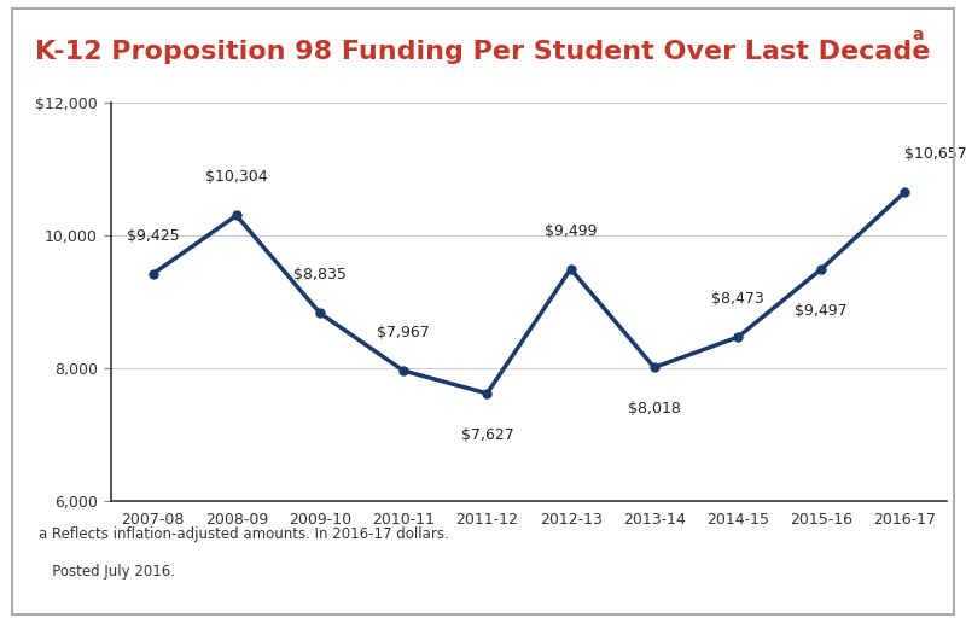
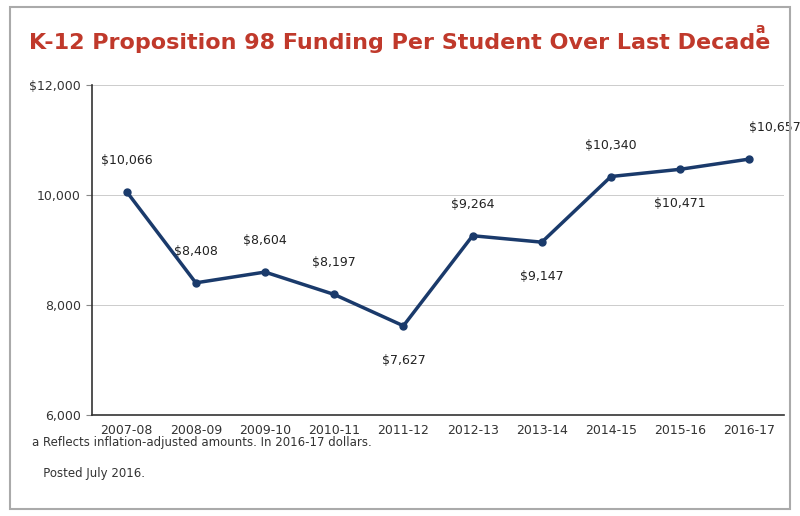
2007-08: $9,425 -> $10,066
2008-09: $10,304 -> $8,408
2009-10: $8,835 -> $8,604
2010-11: $7,967 -> $8,197
2012-13: $9,499 -> $9,264
2013-14: $8,018 -> $9,147
2014-15: $8,473 -> $10,340
2015-16: $9,497 -> $10,471
